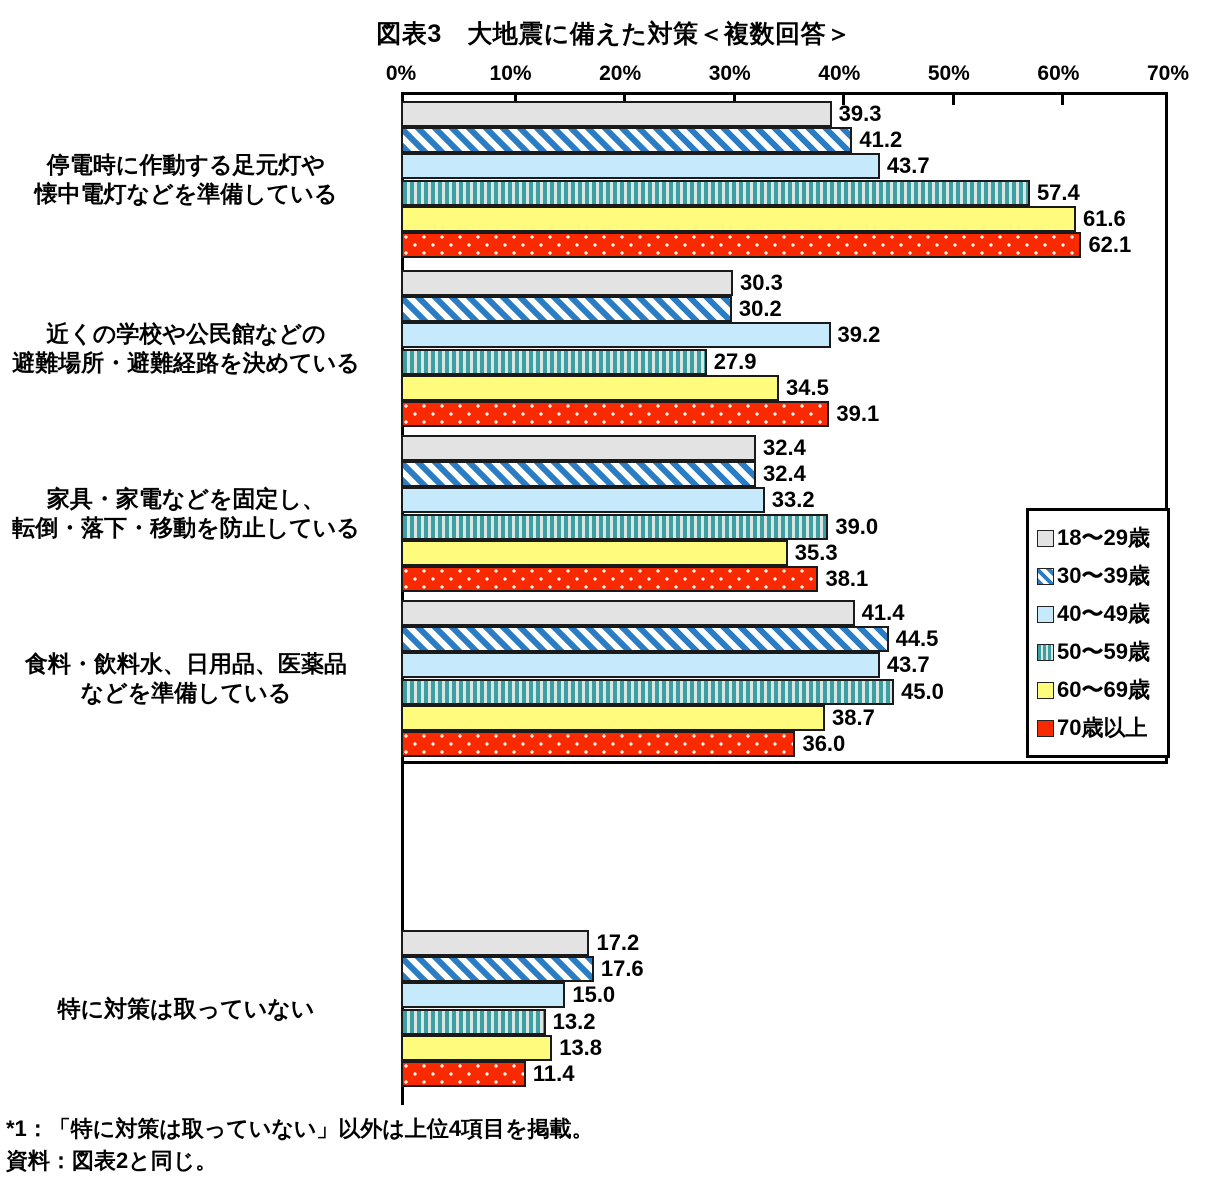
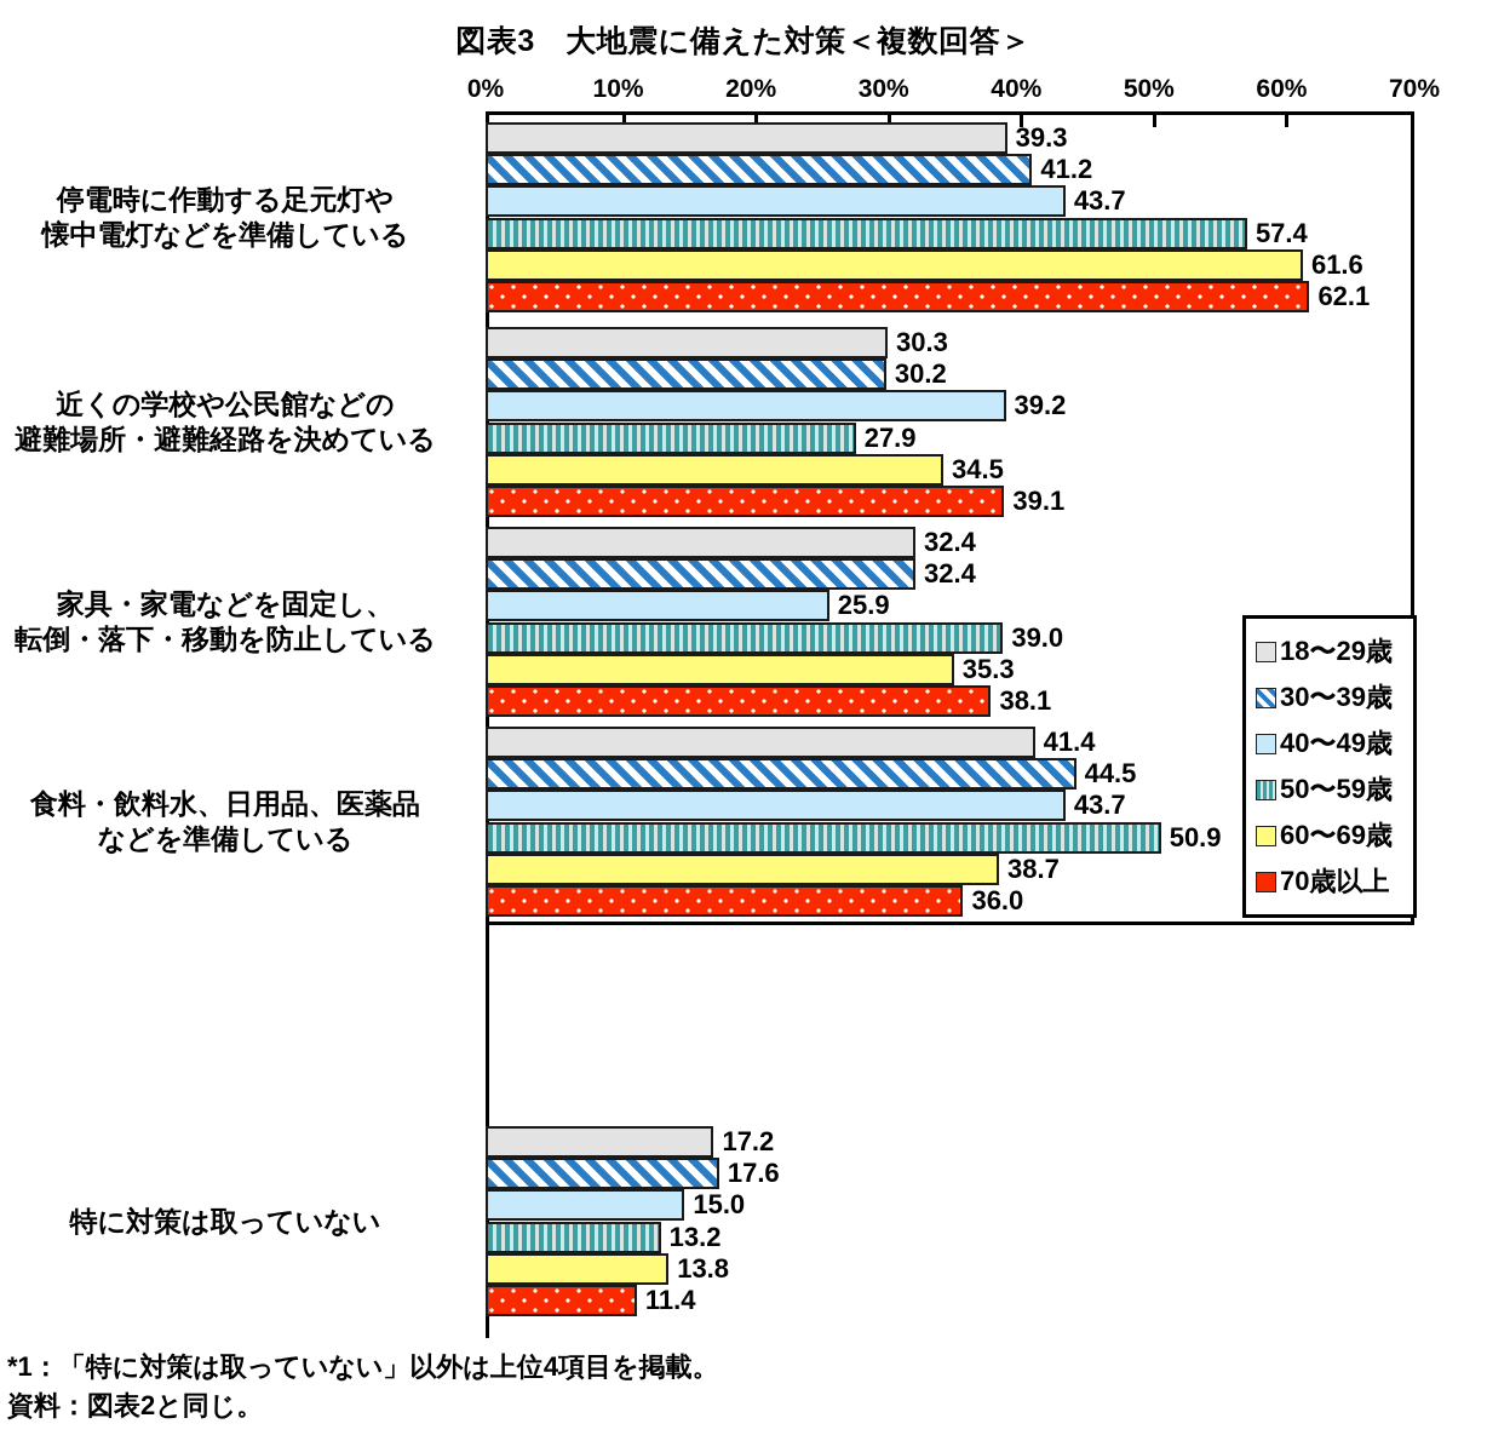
40〜49歳/家具・家電などを固定し、 転倒・落下・移動を防止している: 33.2 -> 25.9
50〜59歳/食料・飲料水、日用品、医薬品 などを準備している: 45.0 -> 50.9
